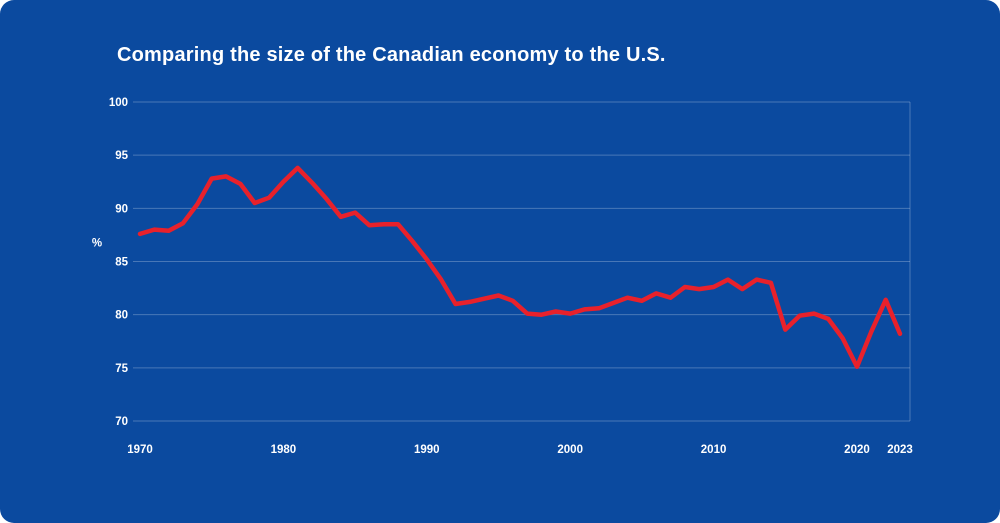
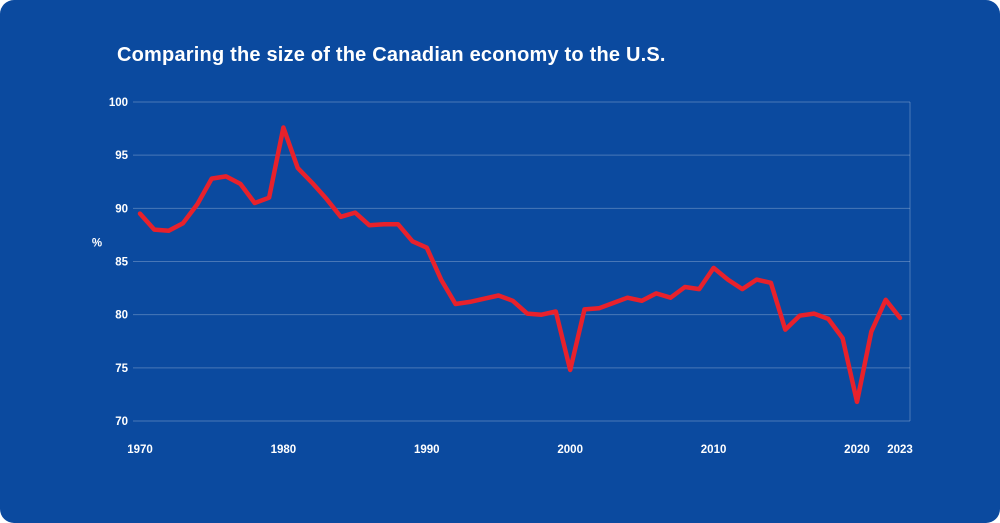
1970: 87.6 -> 89.5
1980: 92.5 -> 97.6
1990: 85.2 -> 86.3
2000: 80.1 -> 74.8
2010: 82.6 -> 84.4
2020: 75.1 -> 71.8
2023: 78.2 -> 79.7
